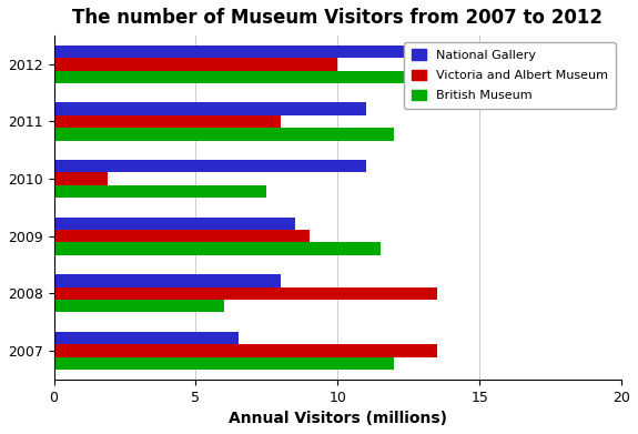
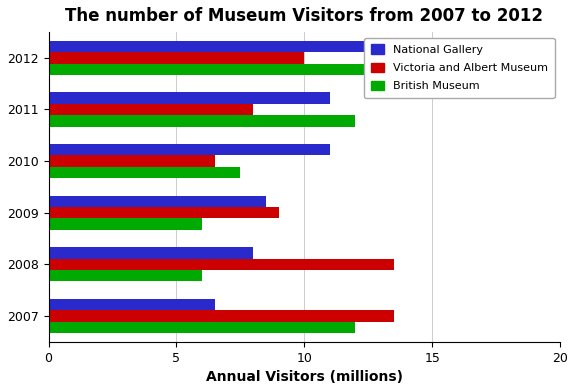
Victoria and Albert Museum/2010: 1.9 -> 6.5
British Museum/2009: 11.5 -> 6.0
